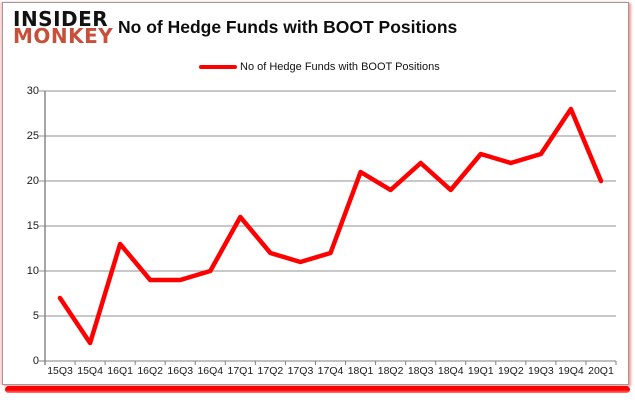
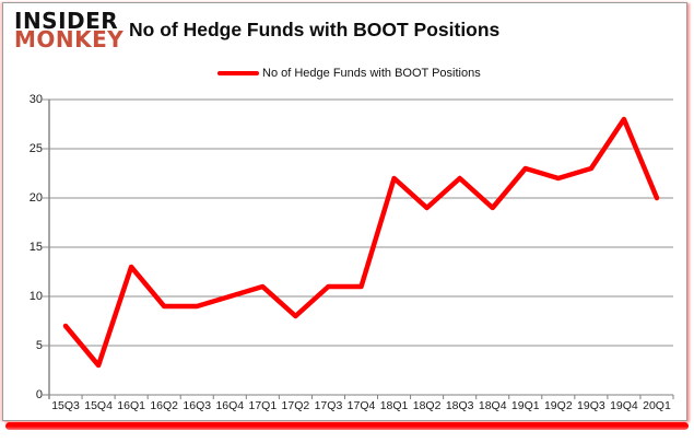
15Q4: 2 -> 3
17Q1: 16 -> 11
17Q2: 12 -> 8
17Q4: 12 -> 11
18Q1: 21 -> 22
